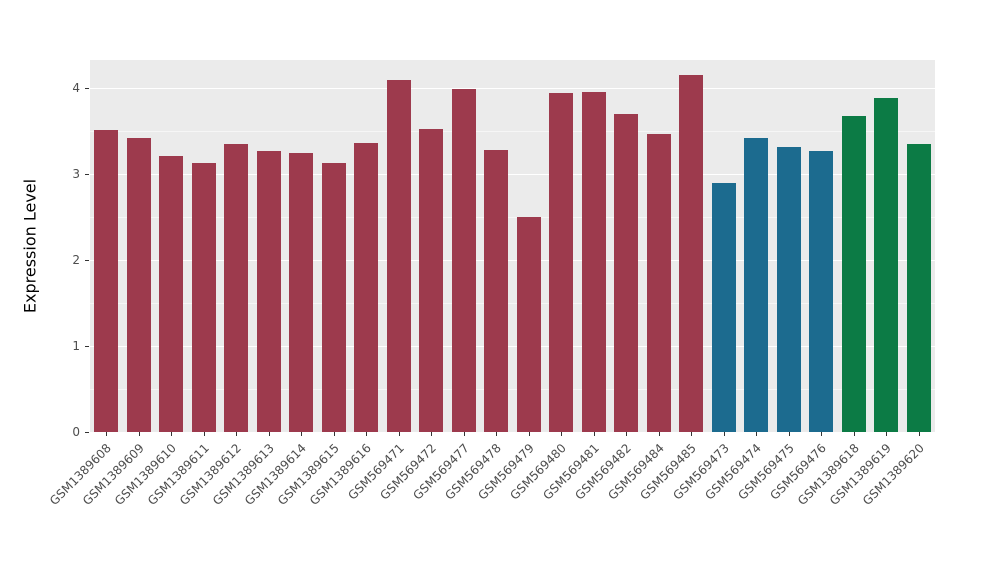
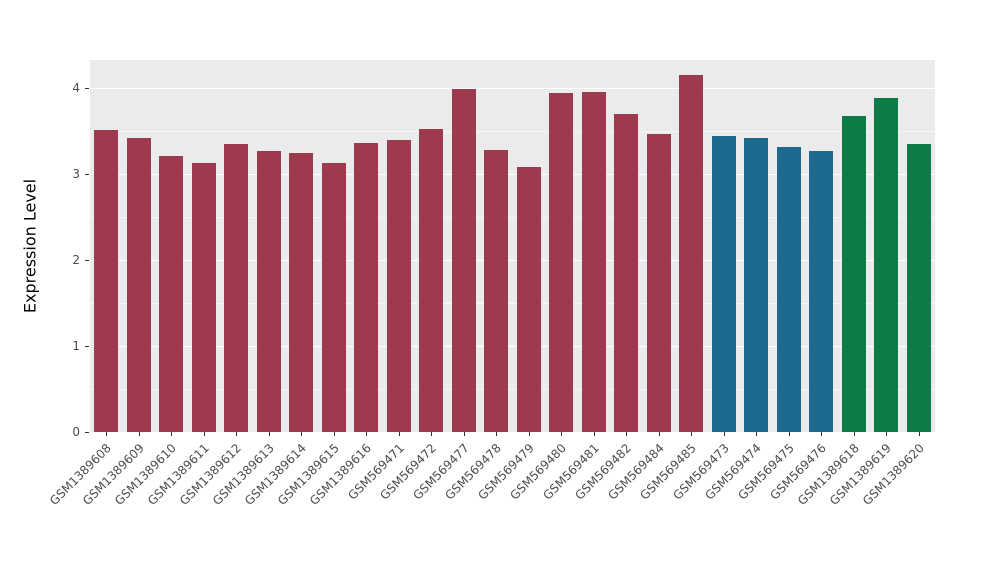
GSM569471: 4.1 -> 3.4
GSM569479: 2.5 -> 3.1
GSM569473: 2.9 -> 3.5
